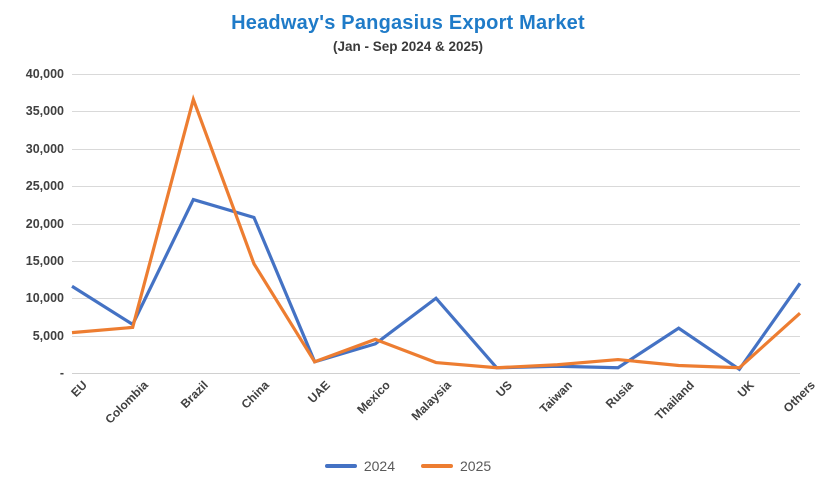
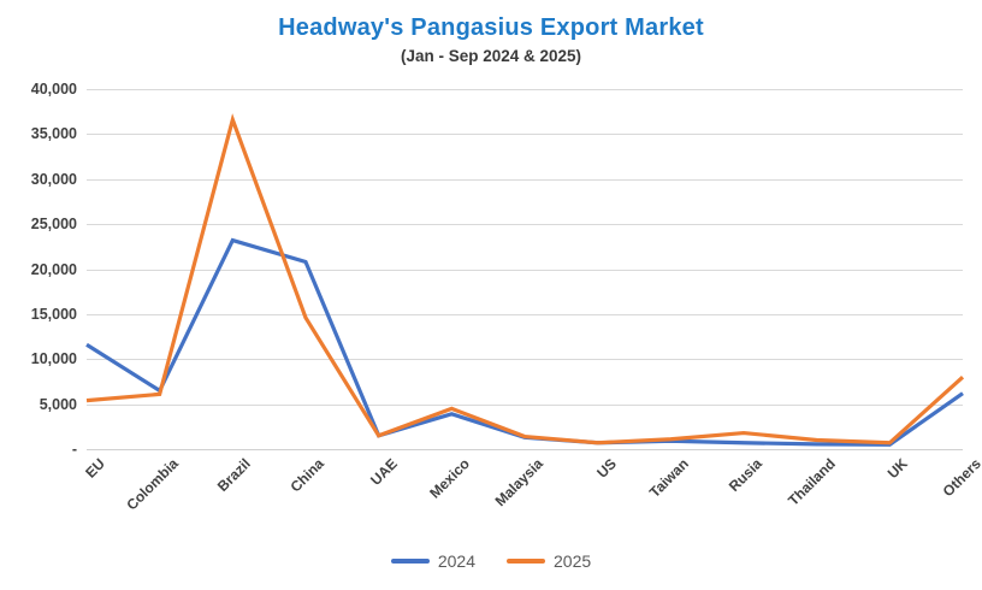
2024/Malaysia: 10000 -> 1000
2024/Thailand: 6000 -> 1000
2024/Others: 12000 -> 6000
